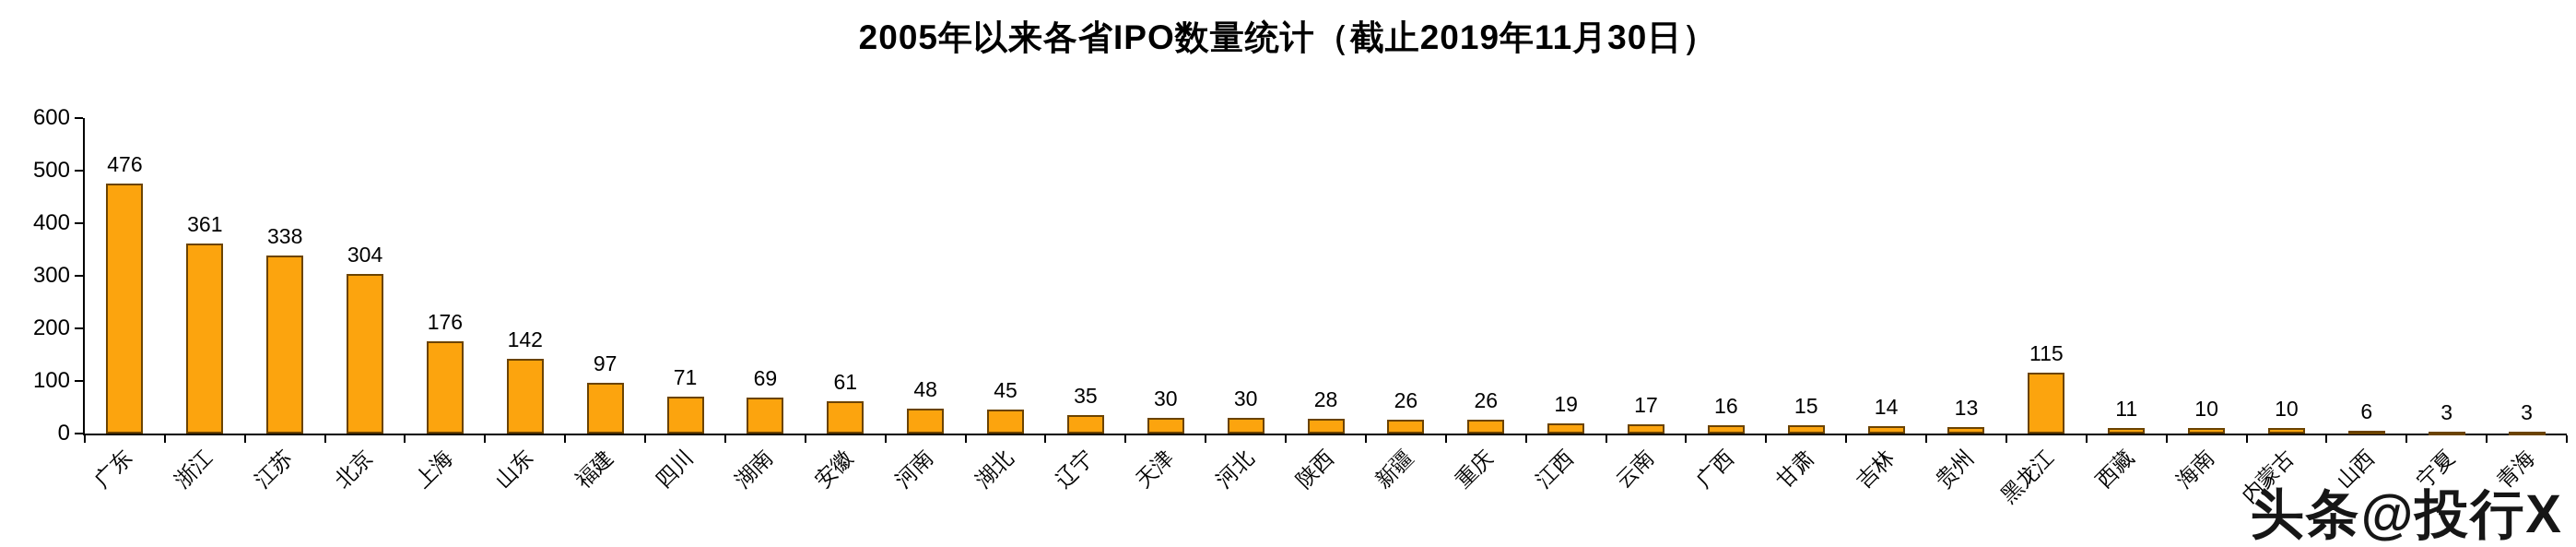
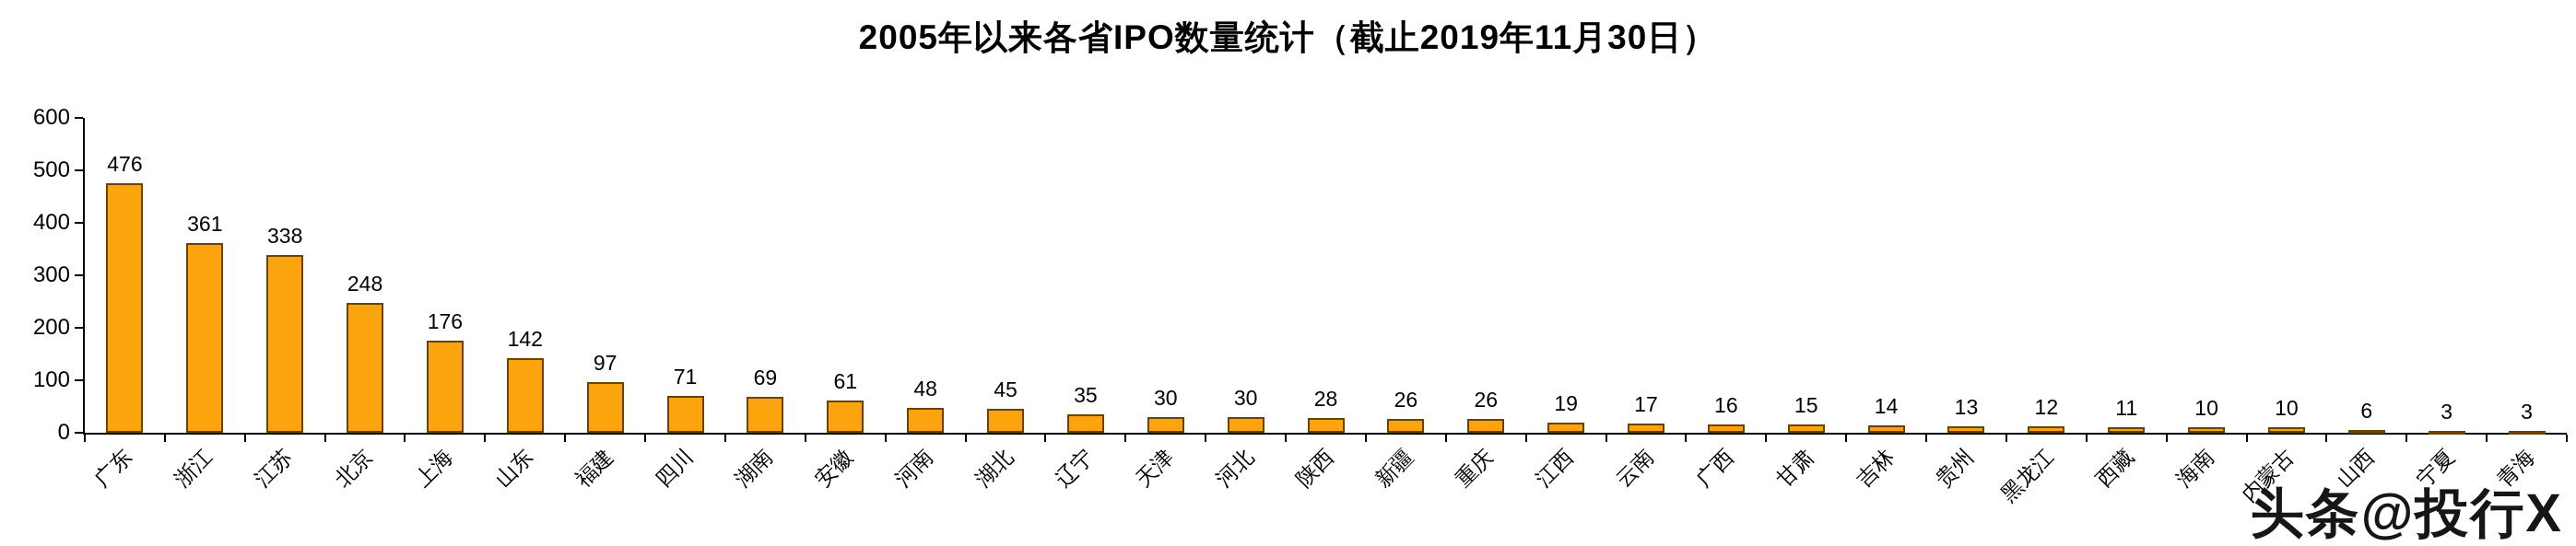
北京: 304 -> 248
黑龙江: 115 -> 12
